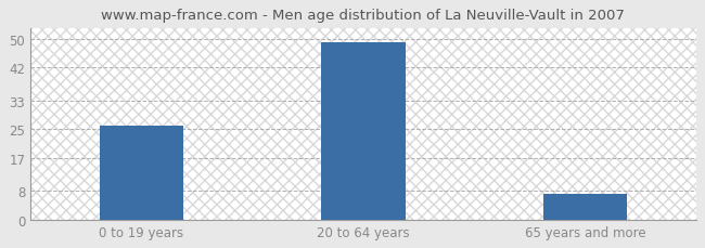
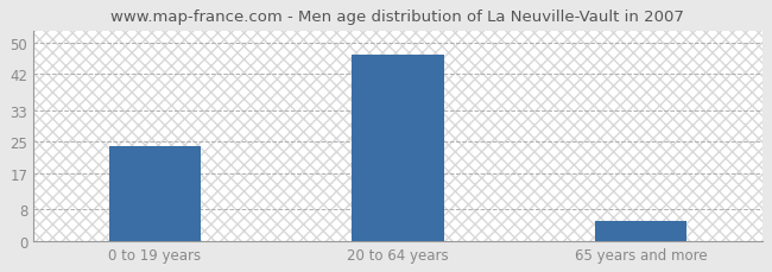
0 to 19 years: 26 -> 24
20 to 64 years: 49 -> 47
65 years and more: 7 -> 5
